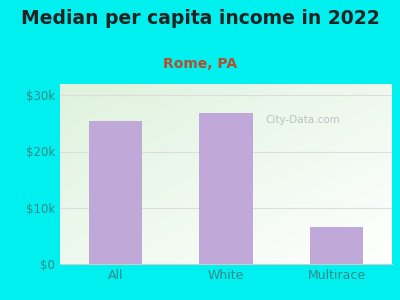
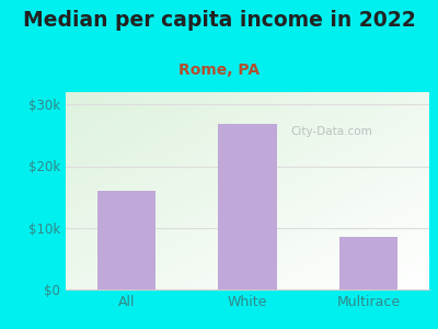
All: $25.5k -> $16.0k
Multirace: $6.5k -> $8.6k
